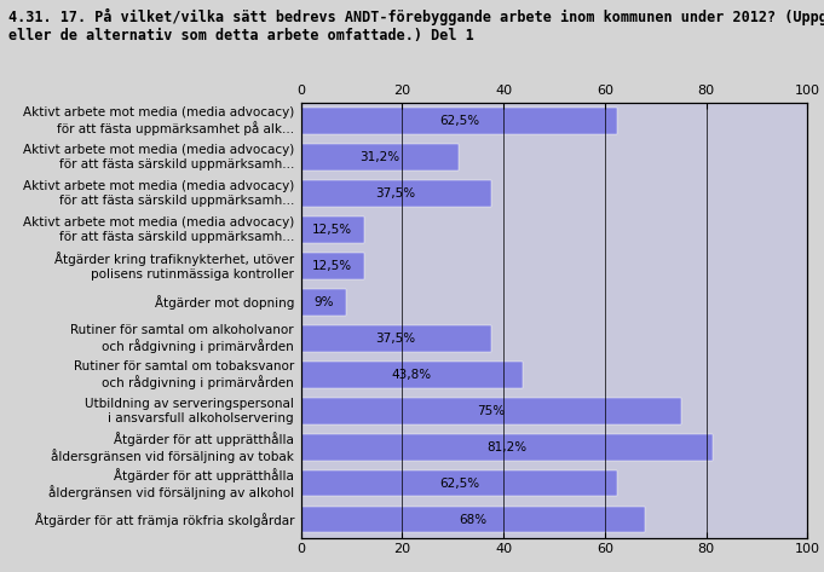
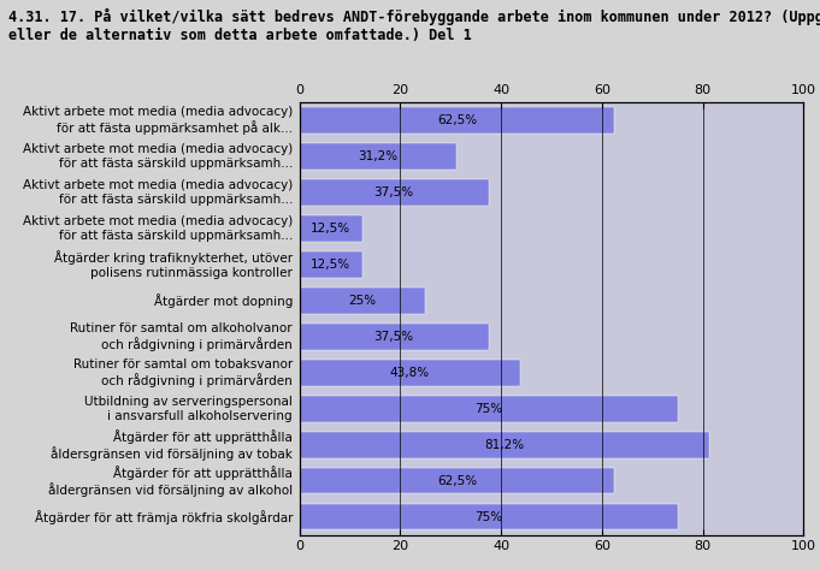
Åtgärder mot dopning: 9% -> 25%
Åtgärder för att främja rökfria skolgårdar: 68% -> 75%
